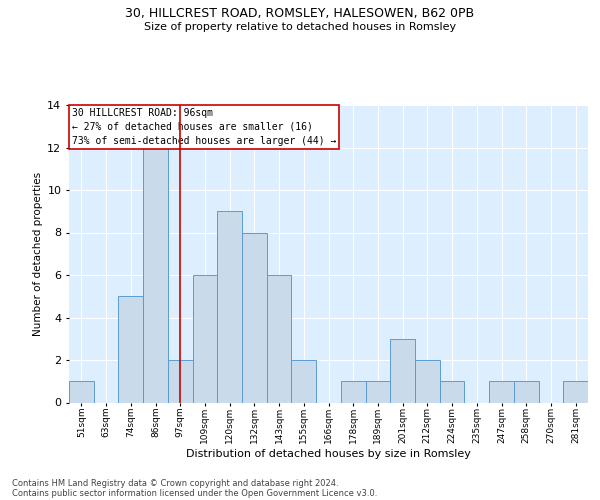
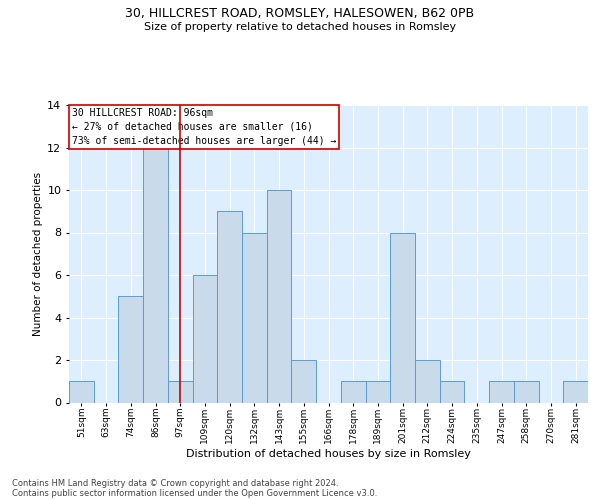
97sqm: 2 -> 1
143sqm: 6 -> 10
201sqm: 3 -> 8
